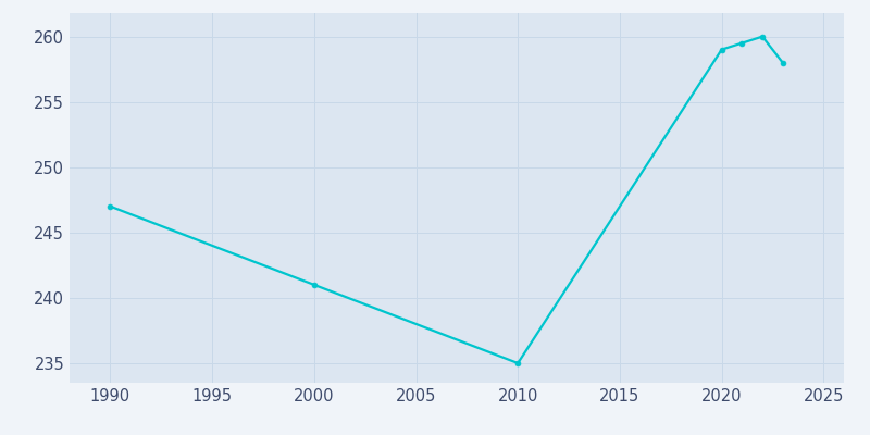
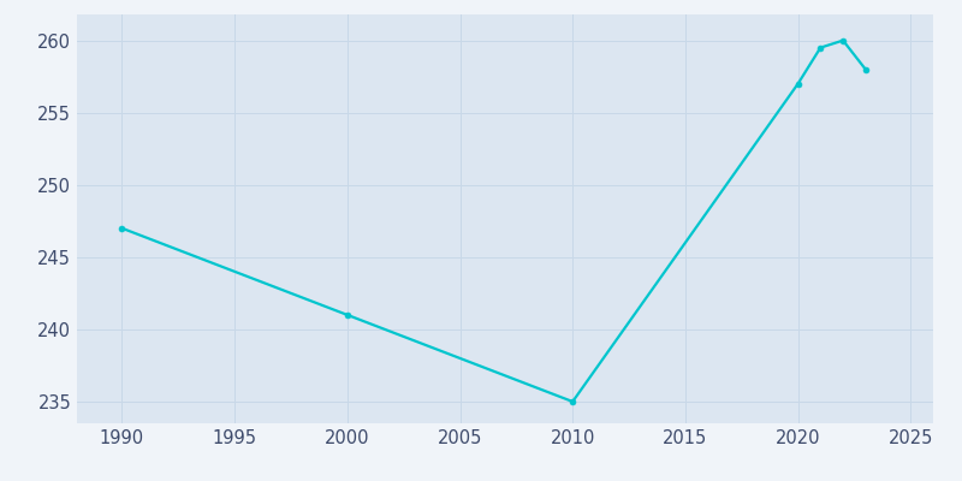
2020: 259.0 -> 257.0
